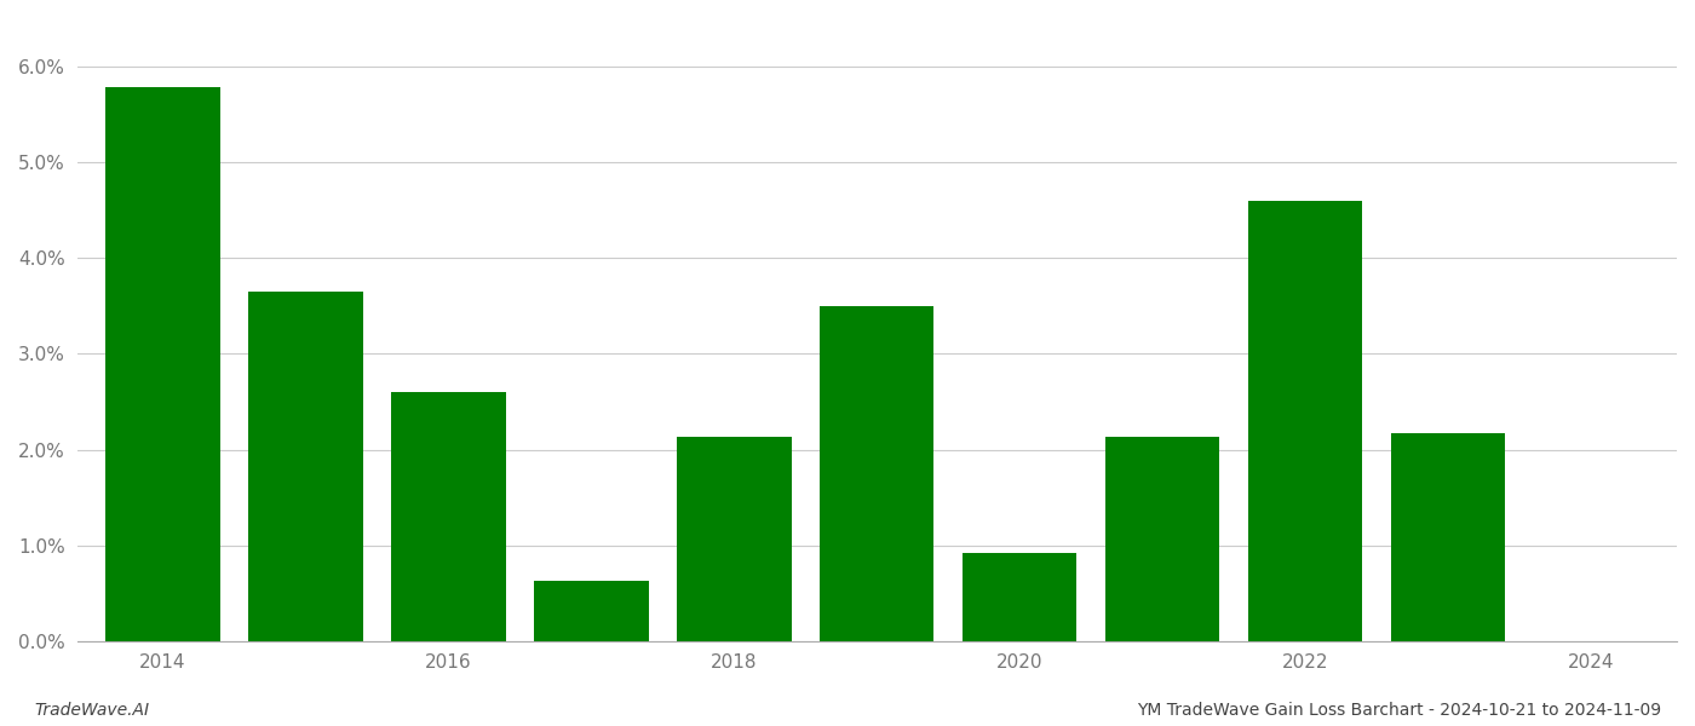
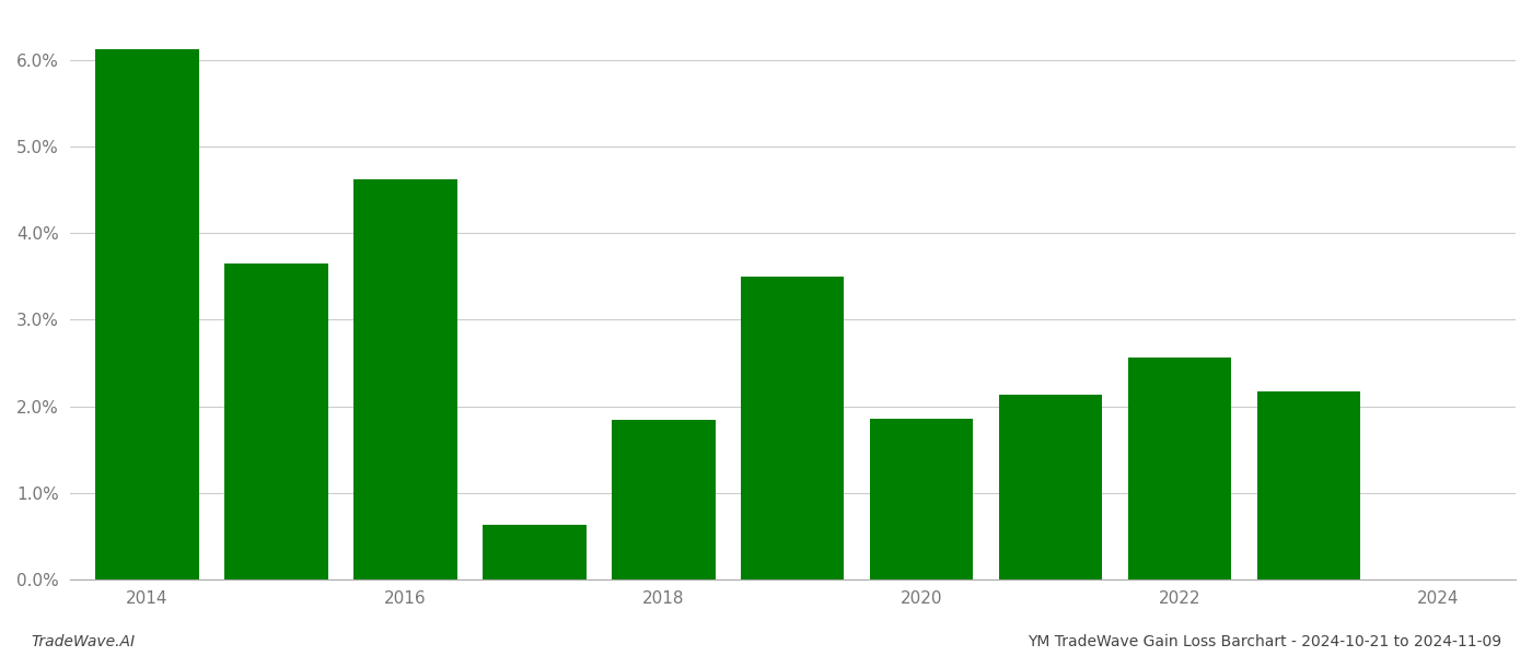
2014: 5.78% -> 6.12%
2016: 2.60% -> 4.62%
2018: 2.13% -> 1.84%
2020: 0.93% -> 1.86%
2022: 4.60% -> 2.56%
